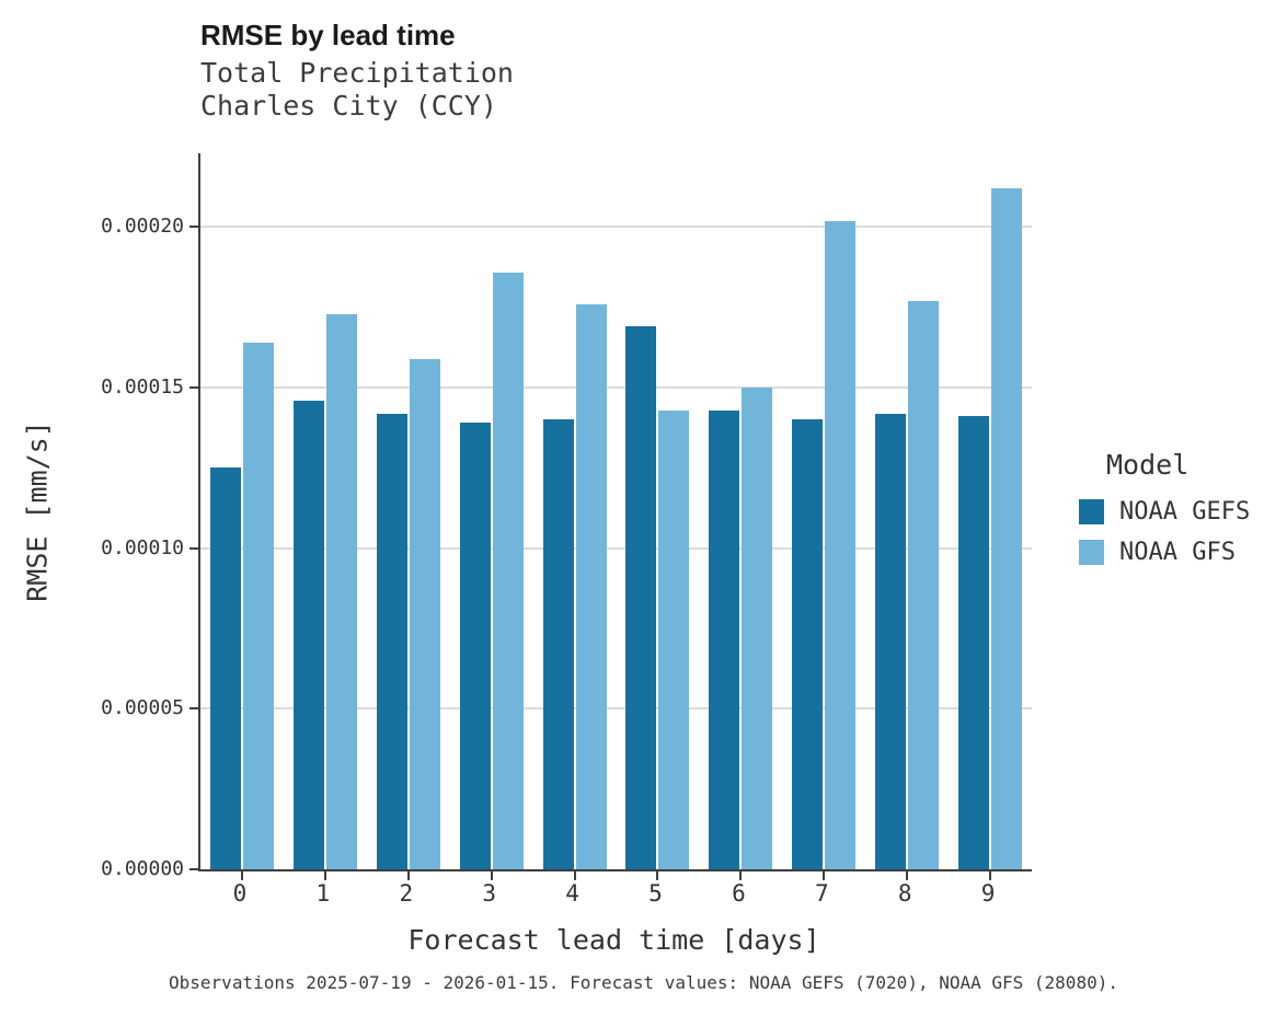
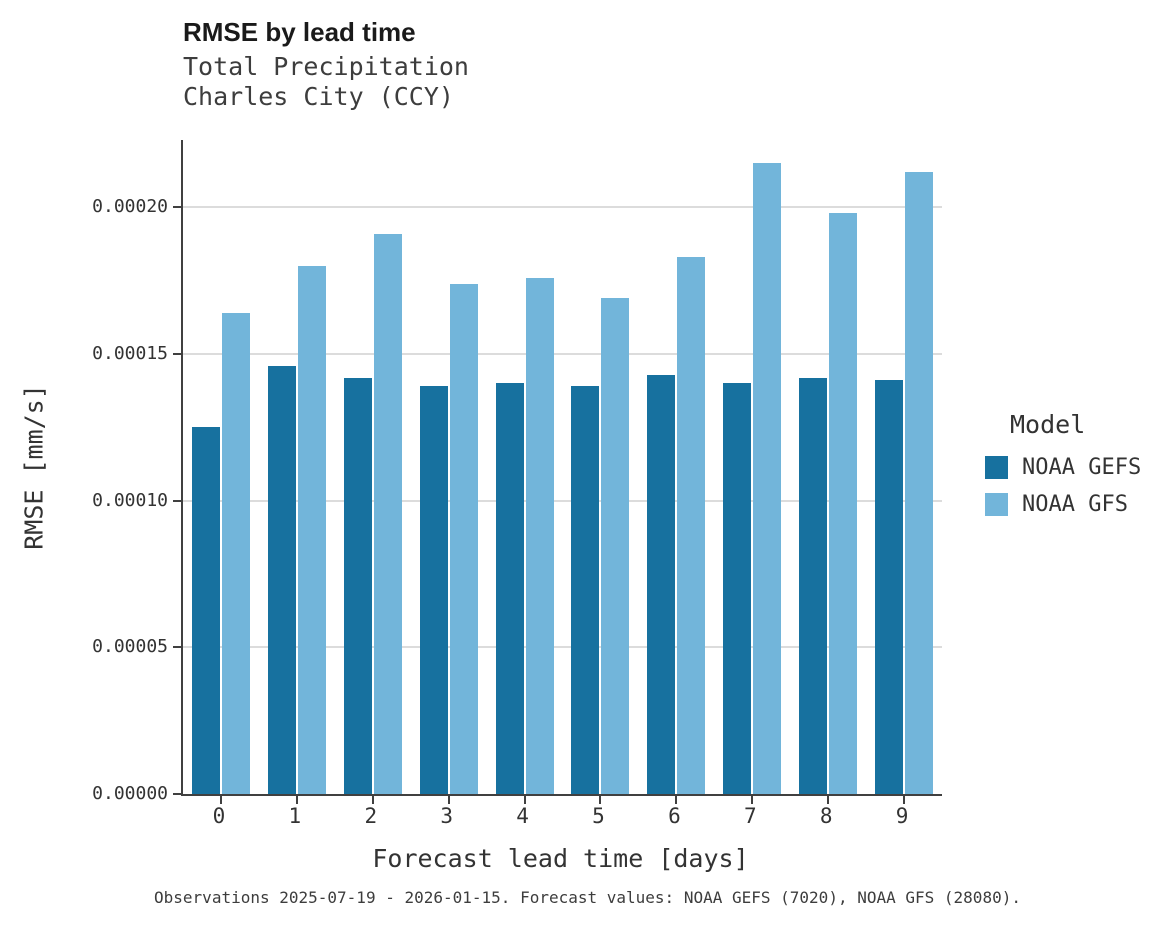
NOAA GFS/1: 0.000173 -> 0.000180
NOAA GFS/2: 0.000159 -> 0.000191
NOAA GFS/3: 0.000186 -> 0.000174
NOAA GEFS/5: 0.000169 -> 0.000139
NOAA GFS/5: 0.000143 -> 0.000169
NOAA GFS/6: 0.000150 -> 0.000183
NOAA GFS/7: 0.000202 -> 0.000215
NOAA GFS/8: 0.000177 -> 0.000198
